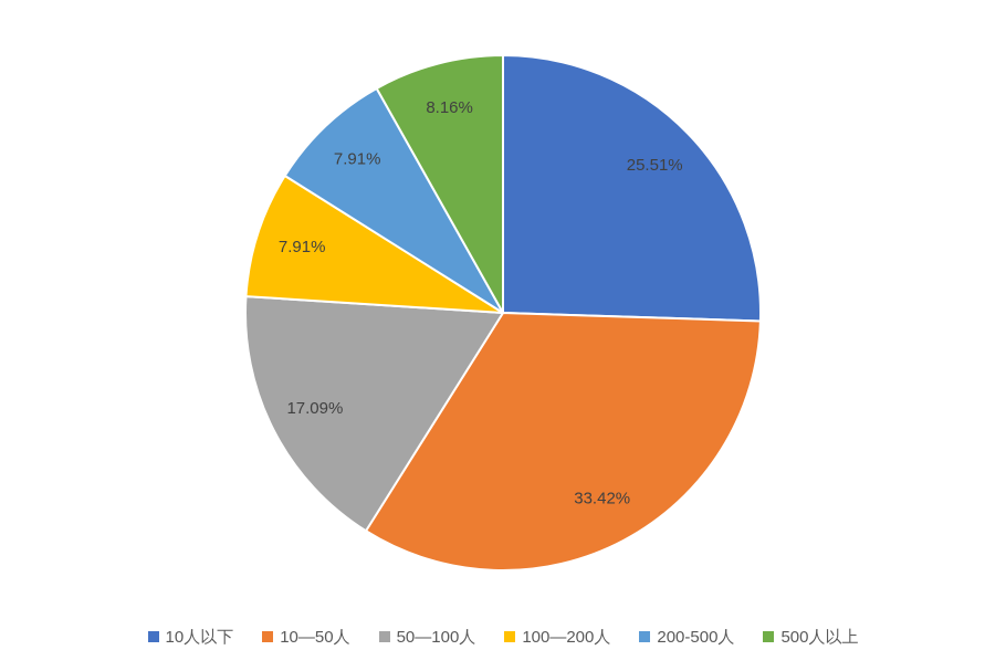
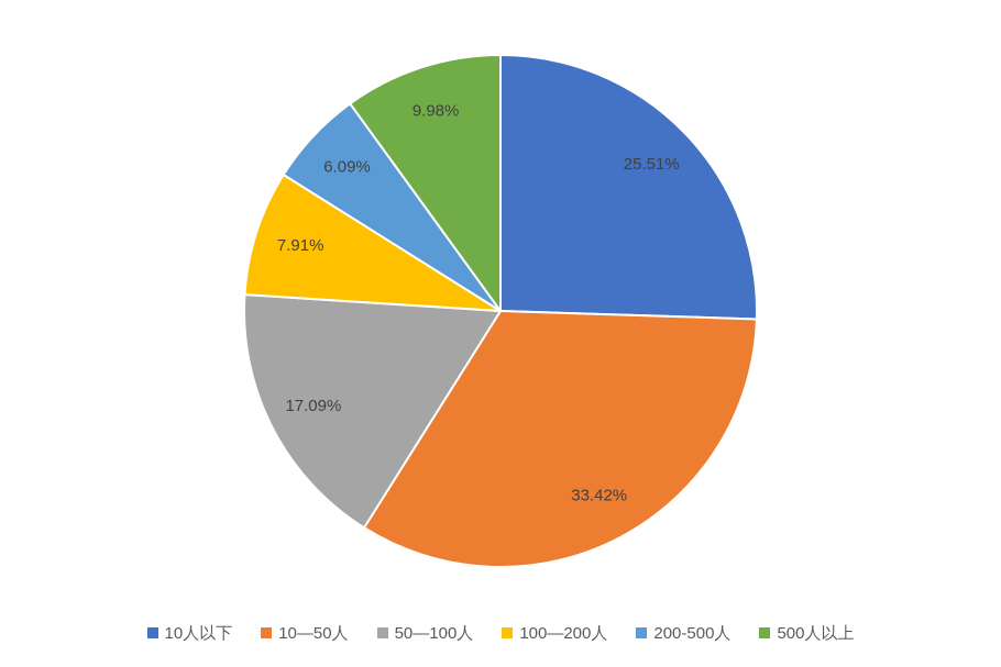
200-500人: 7.91% -> 6.09%
500人以上: 8.16% -> 9.98%
